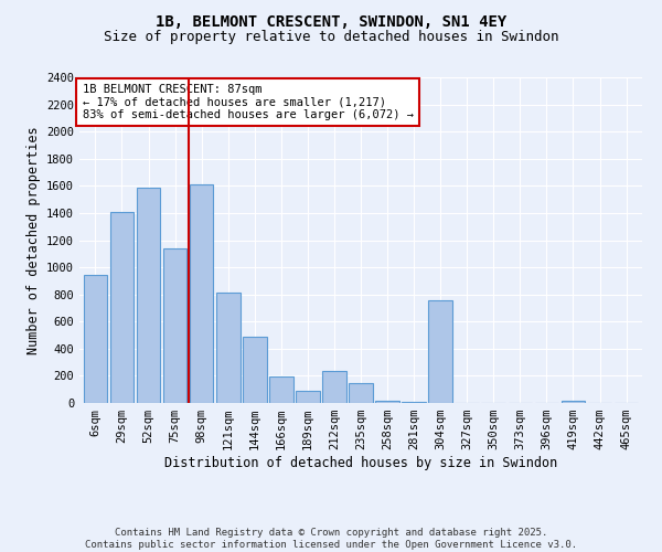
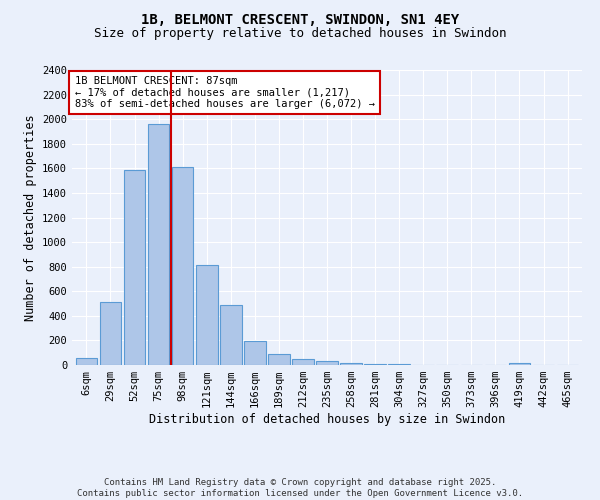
6sqm: 940 -> 60
29sqm: 1410 -> 510
75sqm: 1140 -> 1960
212sqm: 240 -> 40
235sqm: 150 -> 30
304sqm: 760 -> 10
